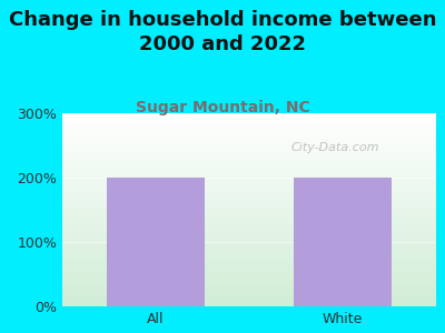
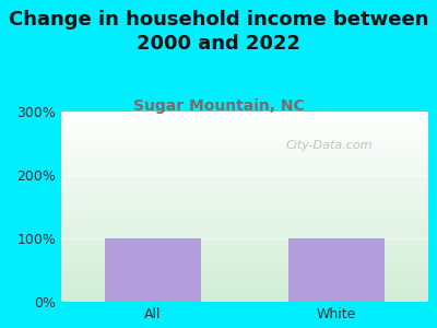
All: 200% -> 100%
White: 200% -> 100%
